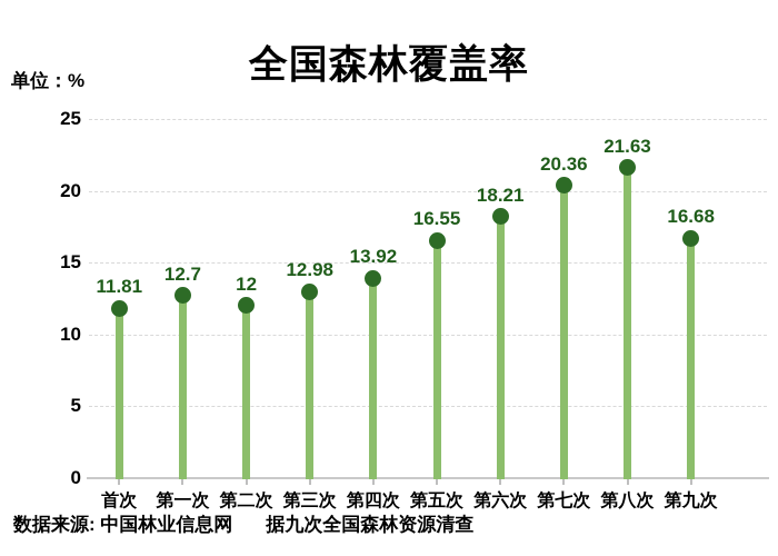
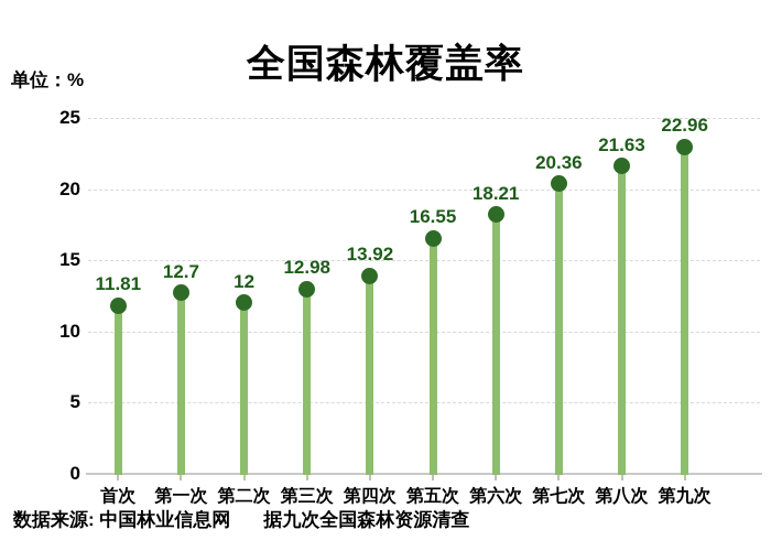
第九次: 16.68 -> 22.96
